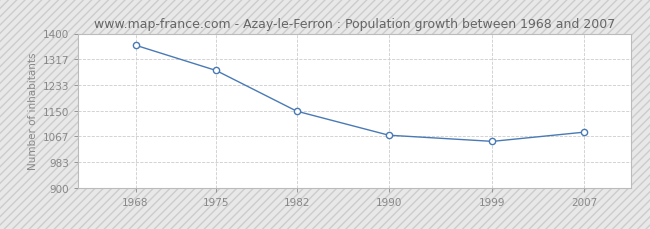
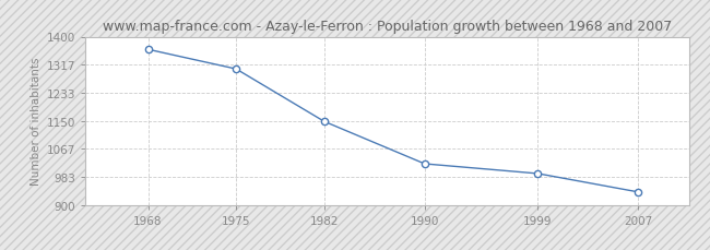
1975: 1280 -> 1304
1990: 1070 -> 1022
1999: 1050 -> 993
2007: 1080 -> 938
